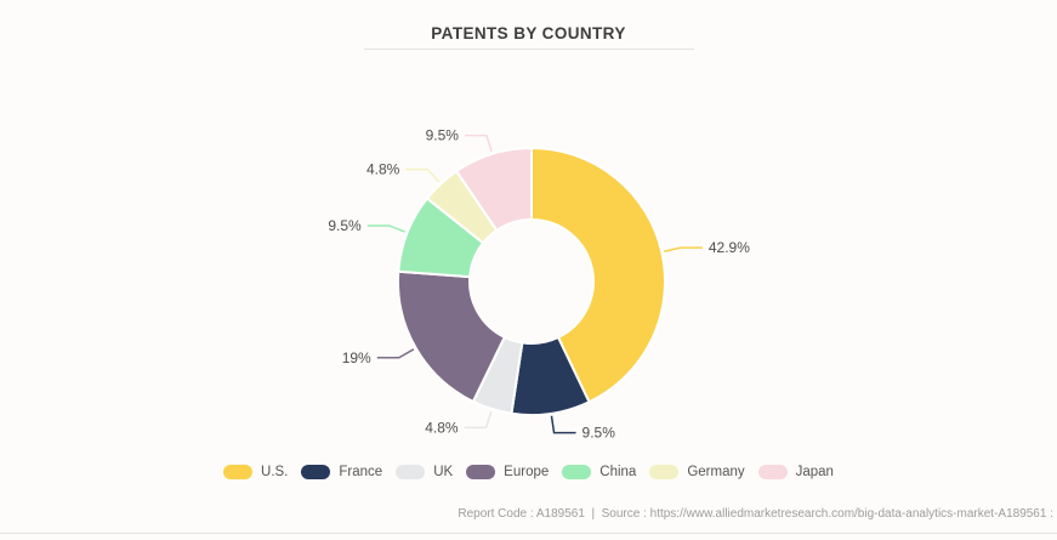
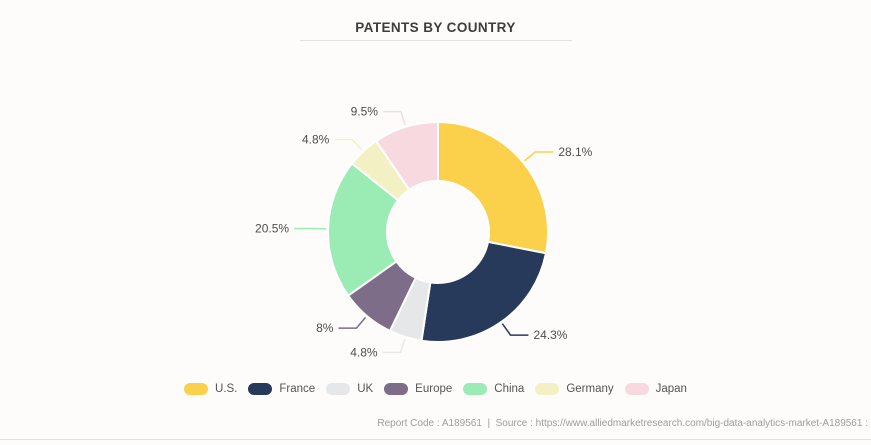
U.S.: 42.9% -> 28.1%
France: 9.5% -> 24.3%
Europe: 19% -> 8%
China: 9.5% -> 20.5%
